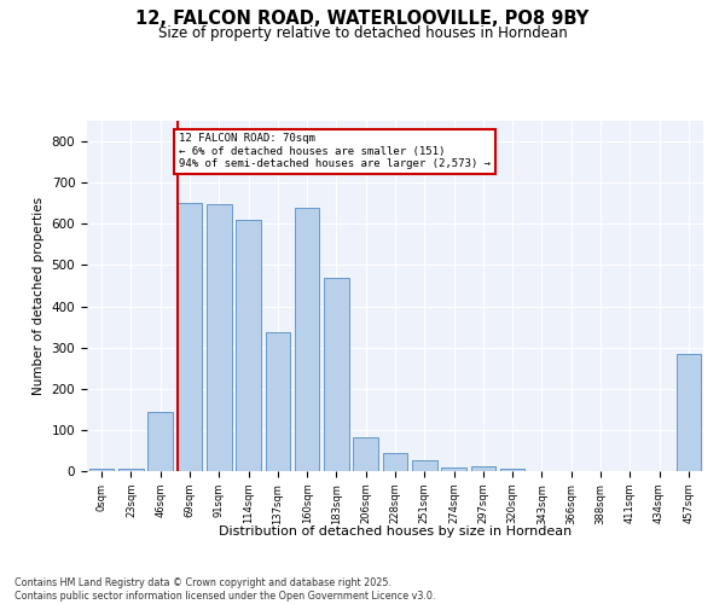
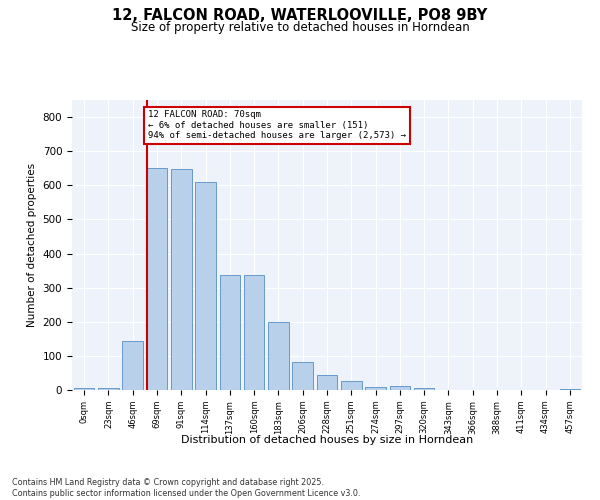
160sqm: 640 -> 338
183sqm: 470 -> 200
457sqm: 285 -> 4
